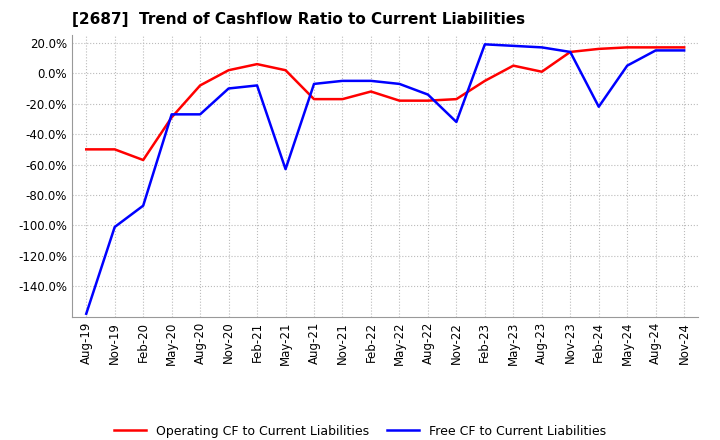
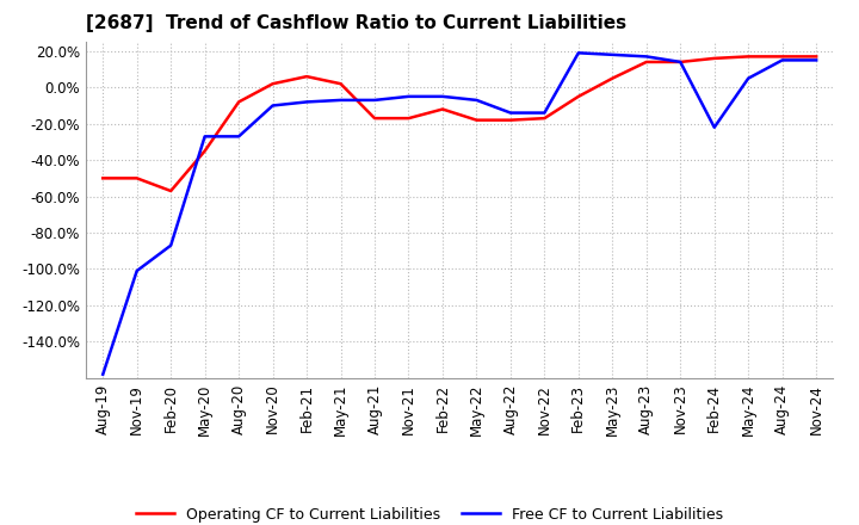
Operating CF to Current Liabilities/May-20: -29% -> -35%
Free CF to Current Liabilities/May-21: -63% -> -7%
Free CF to Current Liabilities/Nov-22: -32% -> -14%
Operating CF to Current Liabilities/Aug-23: 1% -> 14%
